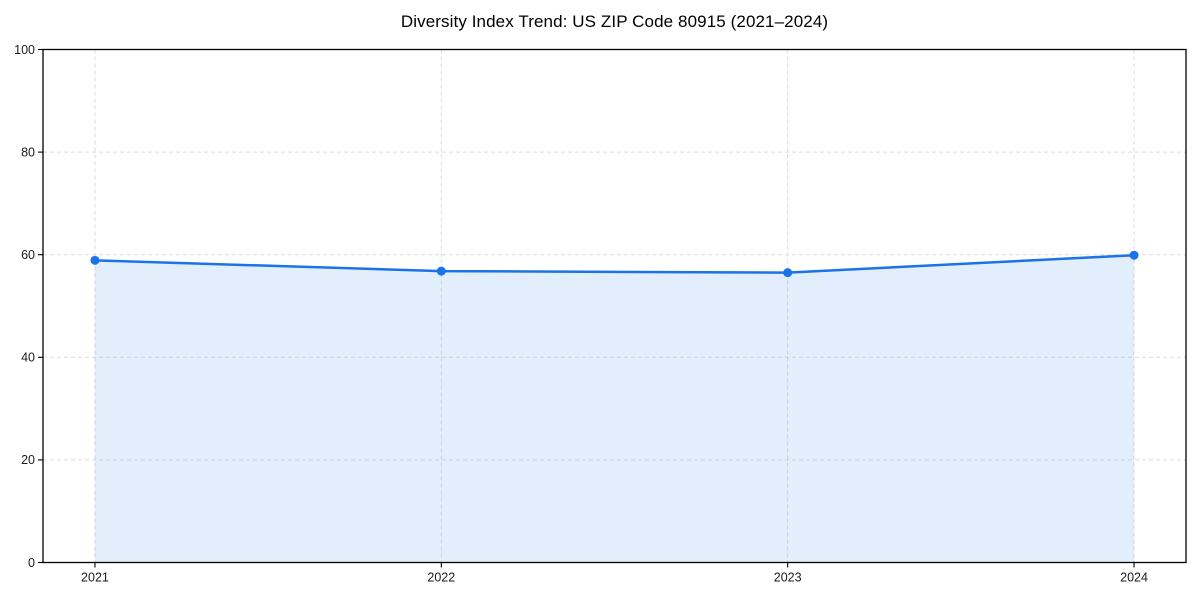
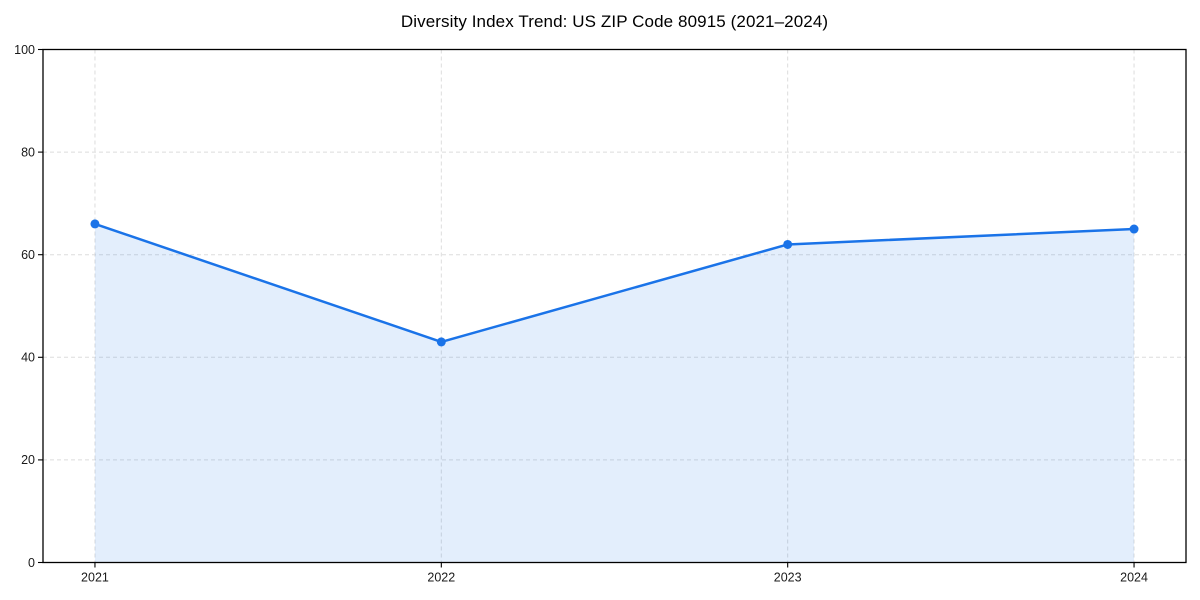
2021: 59 -> 66
2022: 57 -> 43
2023: 56 -> 62
2024: 60 -> 65
